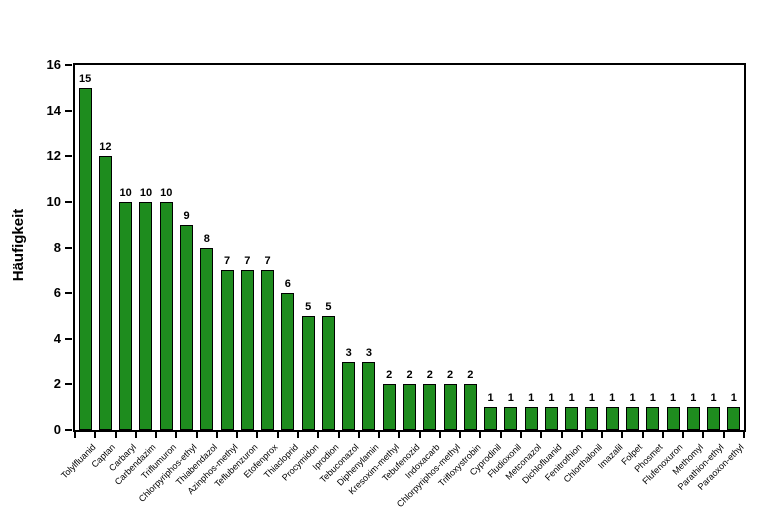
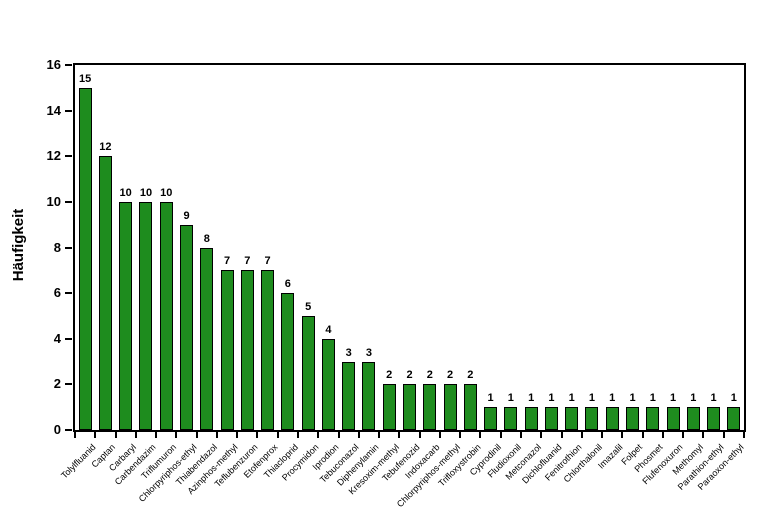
Iprodion: 5 -> 4
